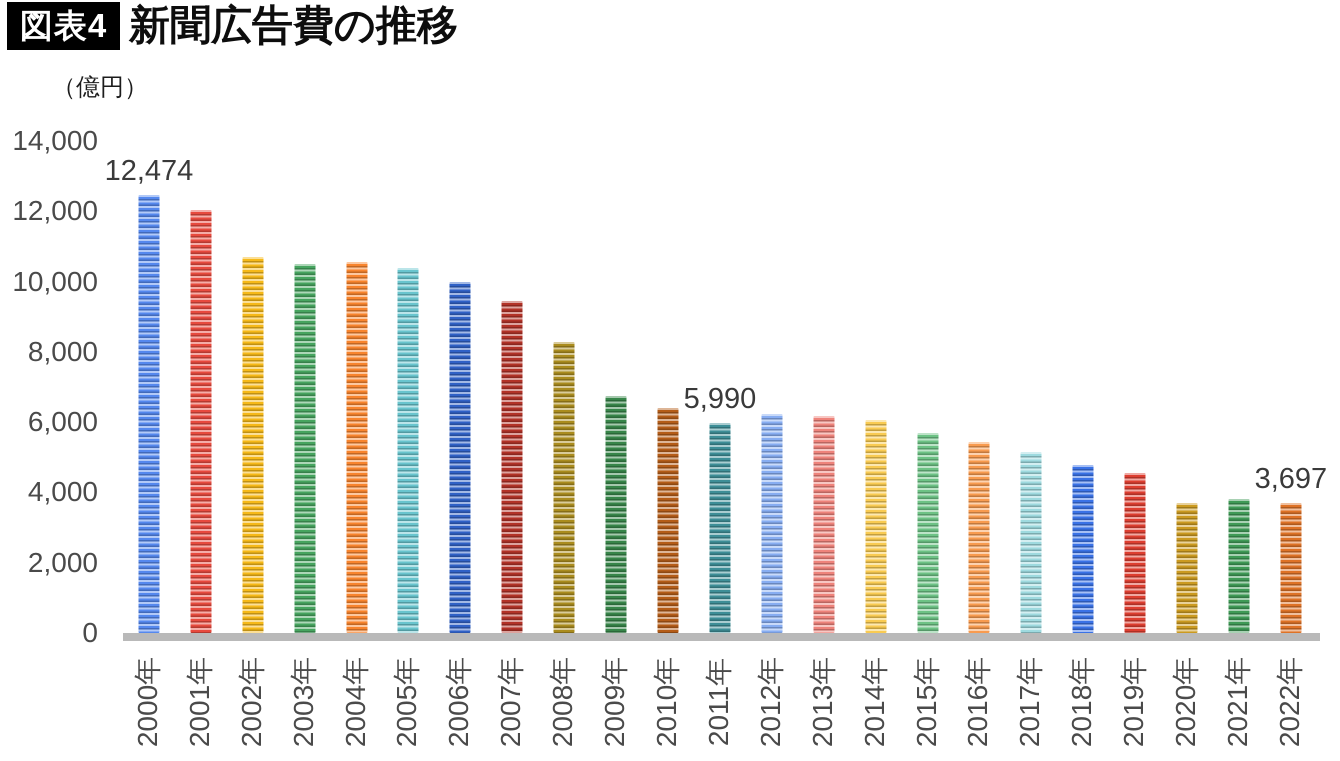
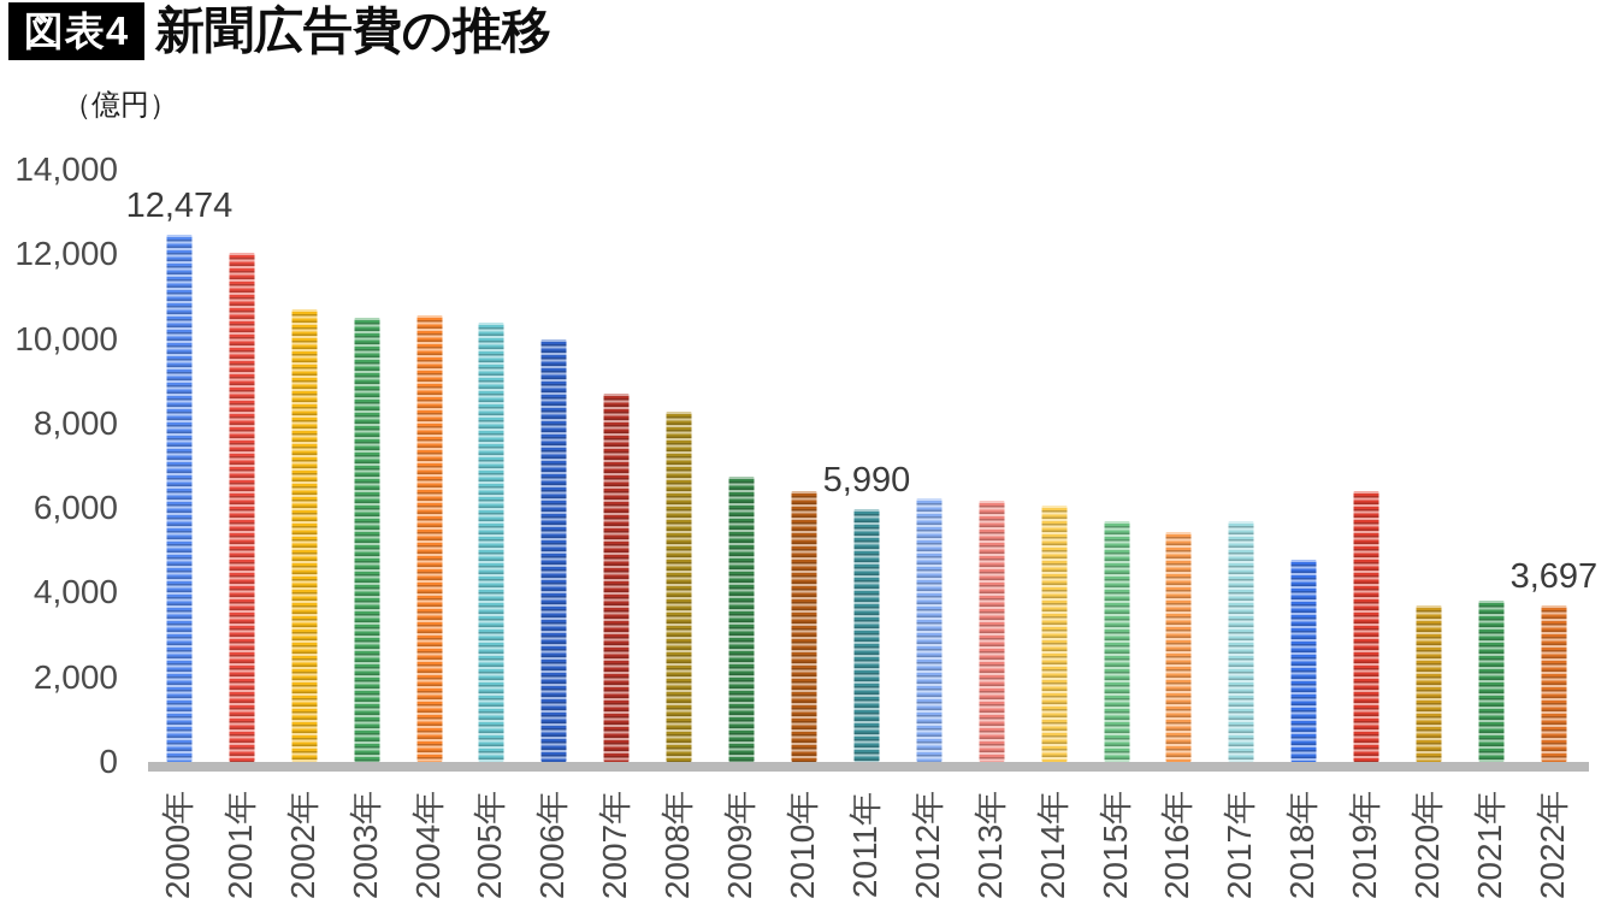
2007年: 9500 -> 8700
2017年: 5100 -> 5700
2019年: 4500 -> 6400
